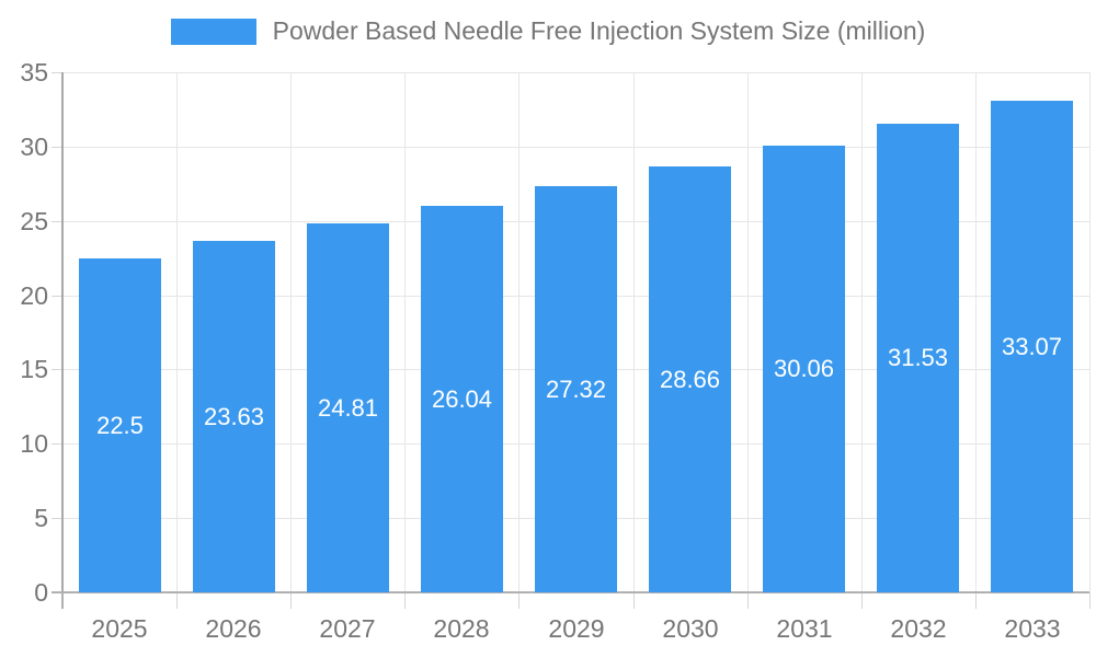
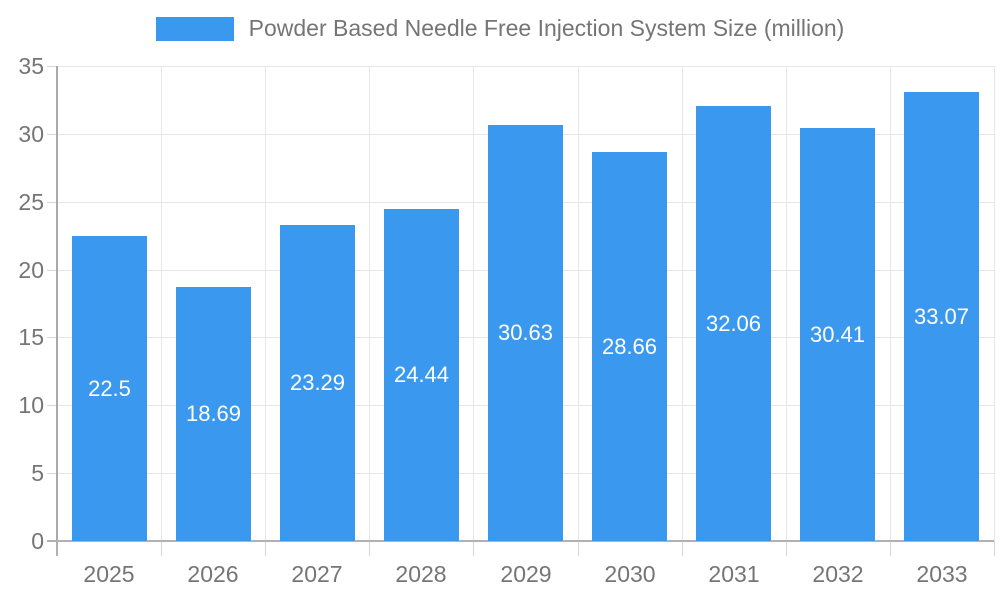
2026: 23.63 -> 18.69
2027: 24.81 -> 23.29
2028: 26.04 -> 24.44
2029: 27.32 -> 30.63
2031: 30.06 -> 32.06
2032: 31.53 -> 30.41
